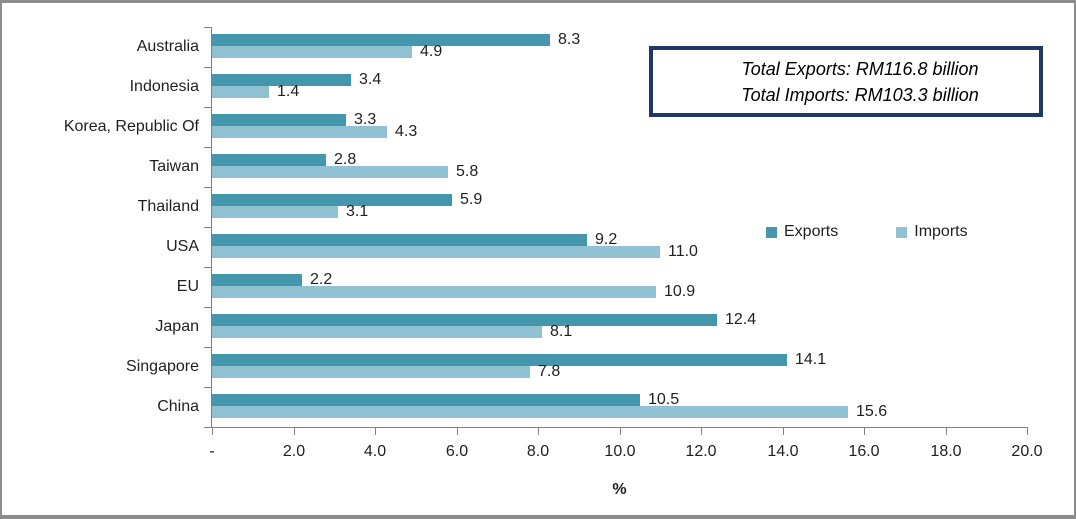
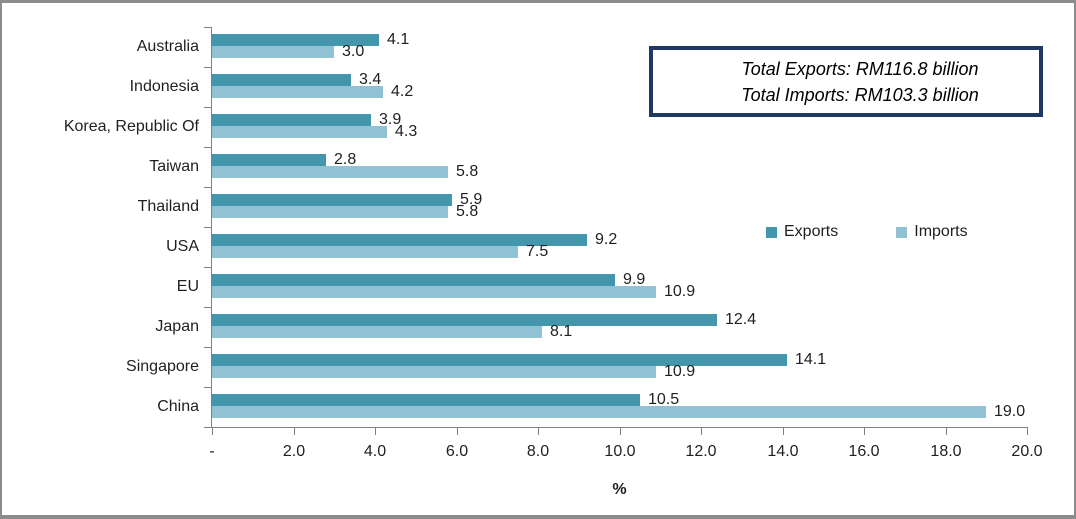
Exports/Australia: 8.3 -> 4.1
Imports/Australia: 4.9 -> 3.0
Imports/Indonesia: 1.4 -> 4.2
Exports/Korea, Republic Of: 3.3 -> 3.9
Imports/Thailand: 3.1 -> 5.8
Imports/USA: 11.0 -> 7.5
Exports/EU: 2.2 -> 9.9
Imports/Singapore: 7.8 -> 10.9
Imports/China: 15.6 -> 19.0
